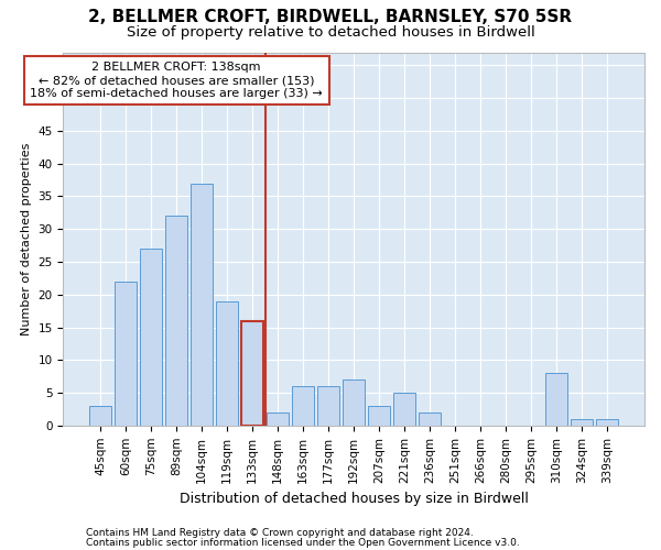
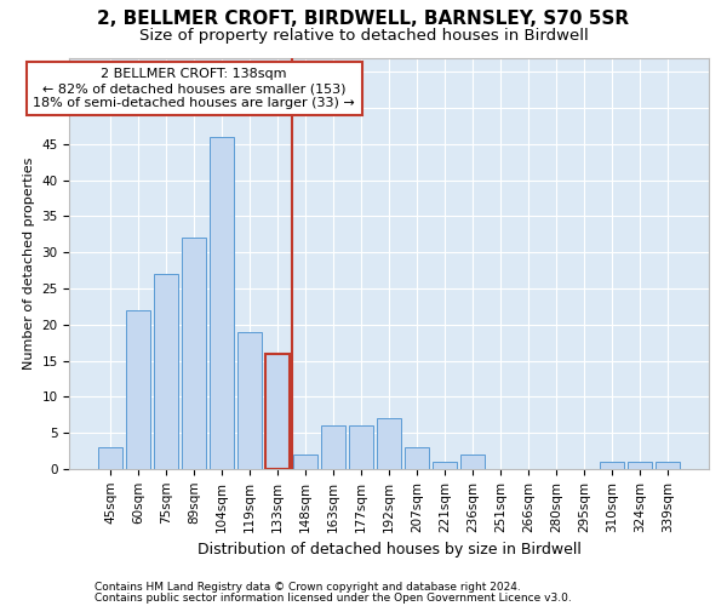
104sqm: 37 -> 46
221sqm: 5 -> 1
310sqm: 8 -> 1
